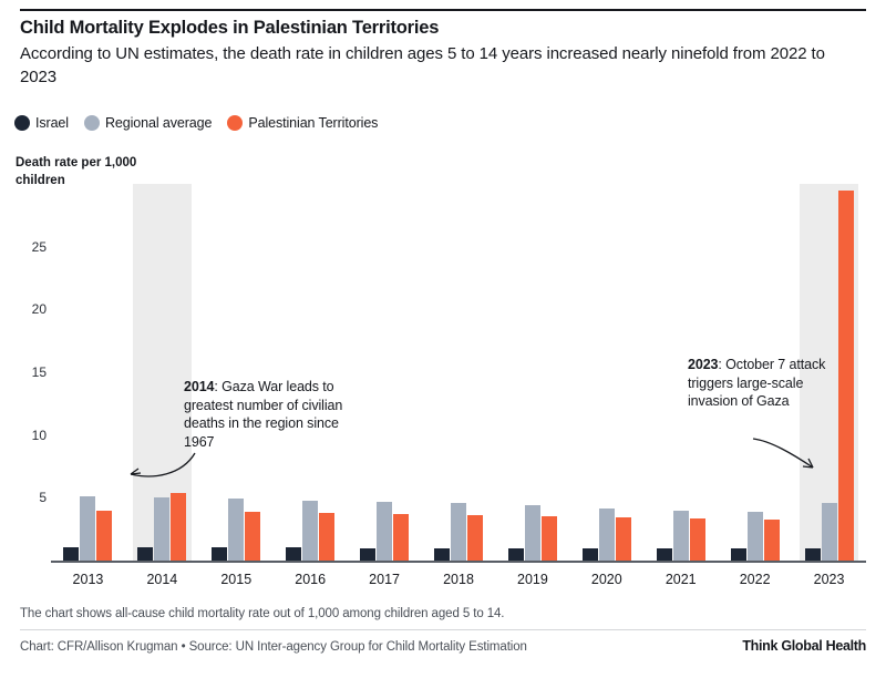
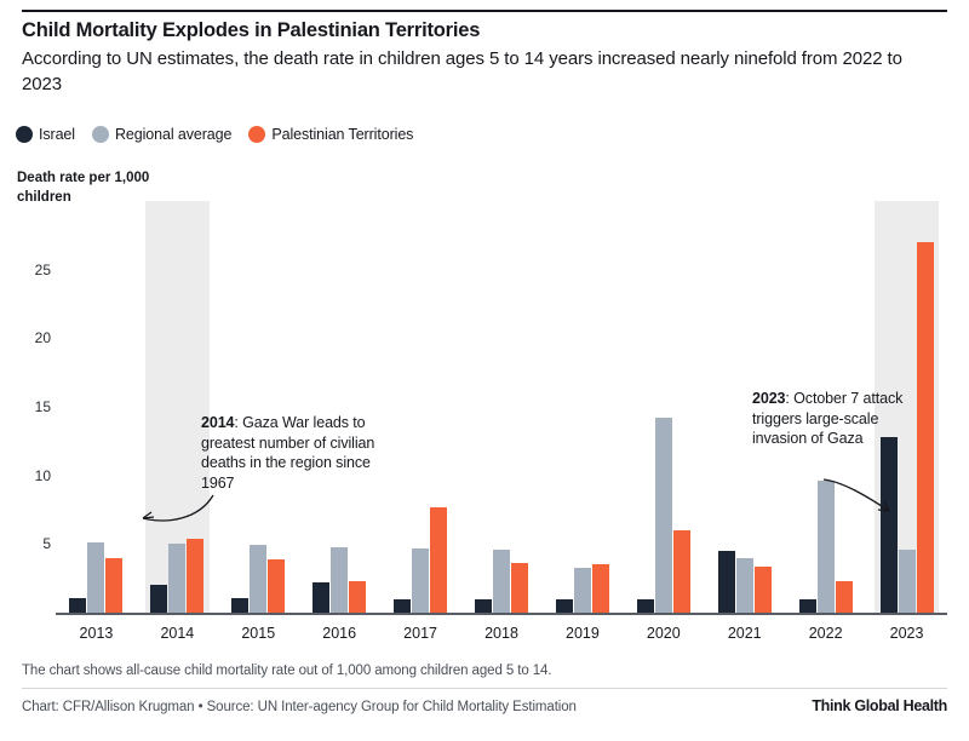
Israel/2014: 1.1 -> 2.0
Israel/2016: 1.1 -> 2.2
Palestinian Territories/2016: 3.8 -> 2.3
Palestinian Territories/2017: 3.7 -> 7.7
Regional average/2019: 4.4 -> 3.3
Regional average/2020: 4.2 -> 14.2
Palestinian Territories/2020: 3.5 -> 6.0
Israel/2021: 0.9 -> 4.5
Regional average/2022: 3.9 -> 9.6
Palestinian Territories/2022: 3.2 -> 2.3
Israel/2023: 0.9 -> 12.8
Palestinian Territories/2023: 29.5 -> 27.0
